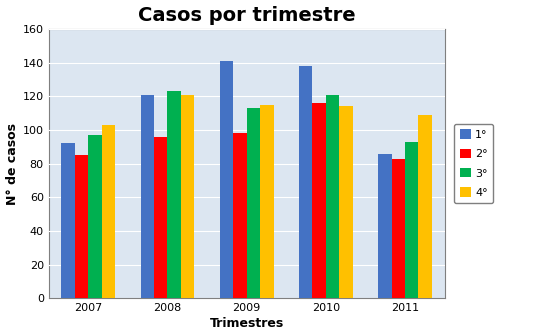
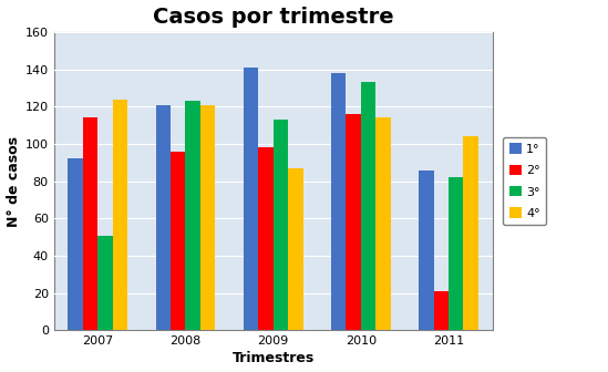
2°/2007: 85 -> 114
3°/2007: 97 -> 51
4°/2007: 103 -> 124
4°/2009: 115 -> 87
3°/2010: 121 -> 133
2°/2011: 83 -> 21
3°/2011: 93 -> 82
4°/2011: 109 -> 104
